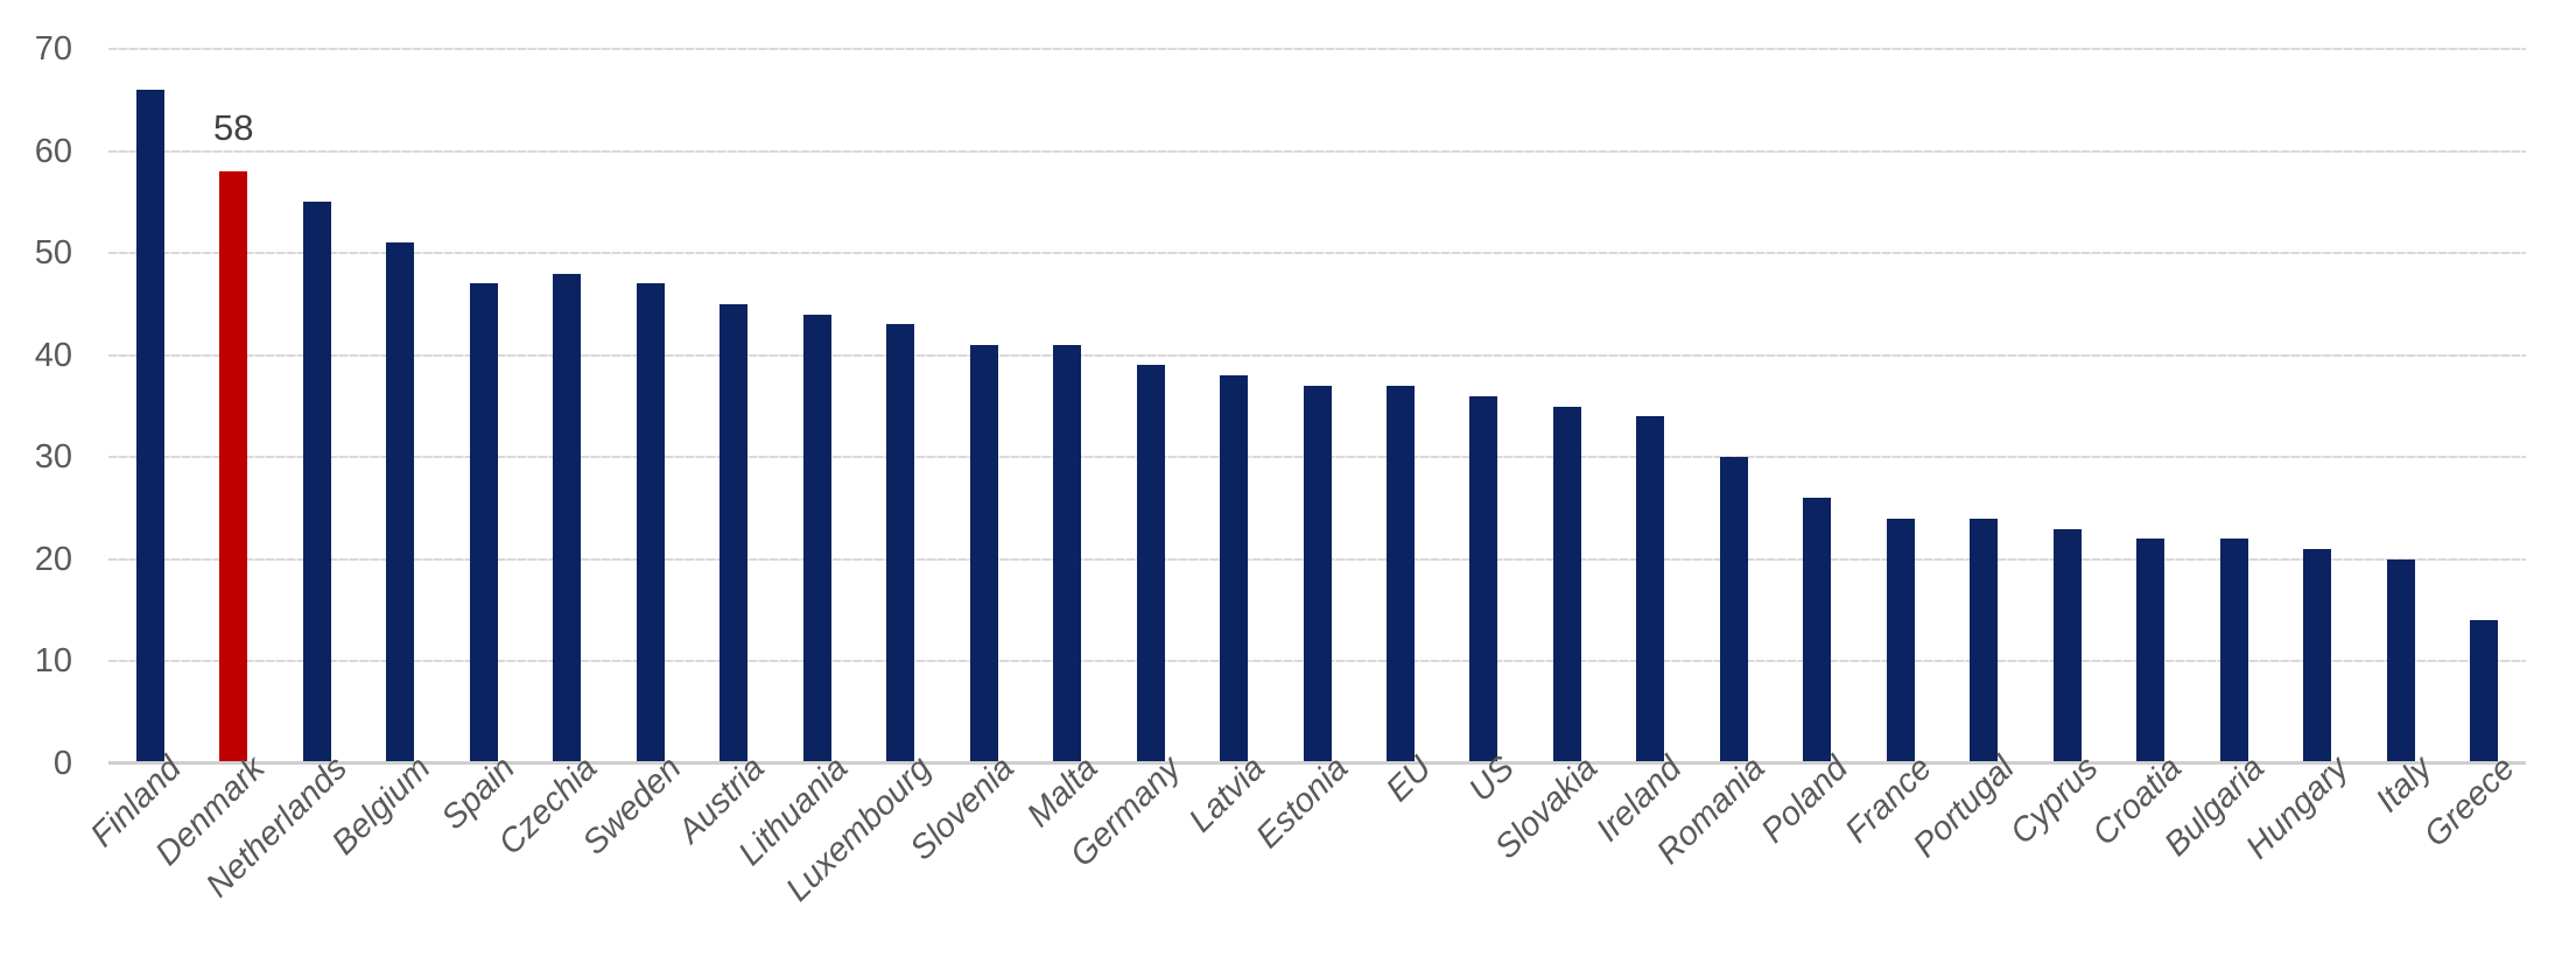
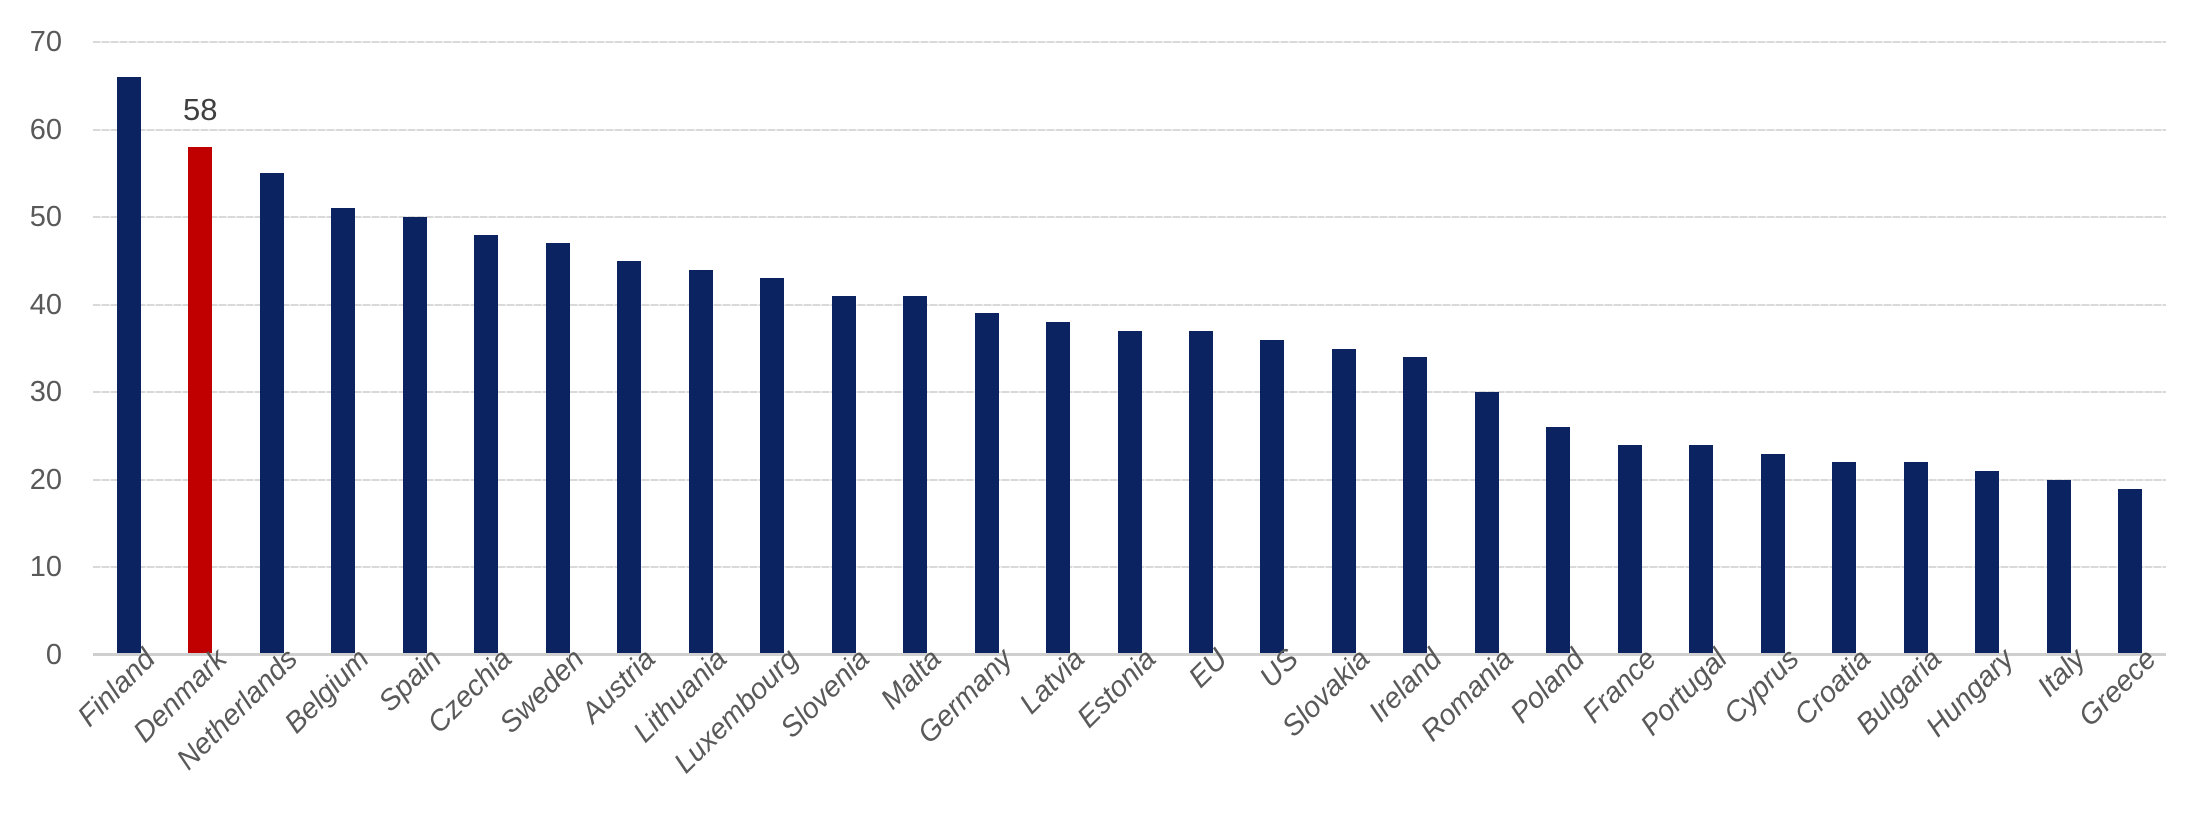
Spain: 47 -> 50
Greece: 14 -> 19
